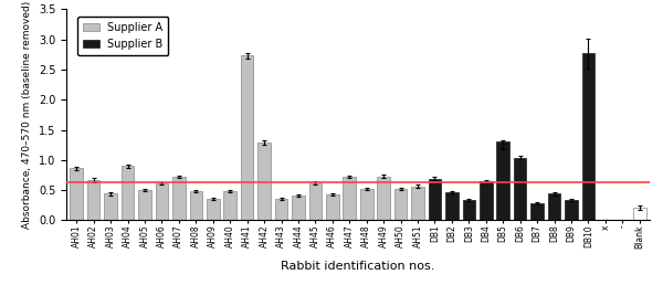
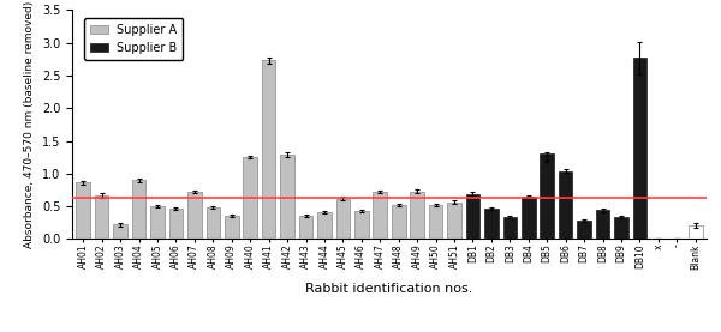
AH03: 0.44 -> 0.22
AH06: 0.61 -> 0.46
AH40: 0.48 -> 1.26
